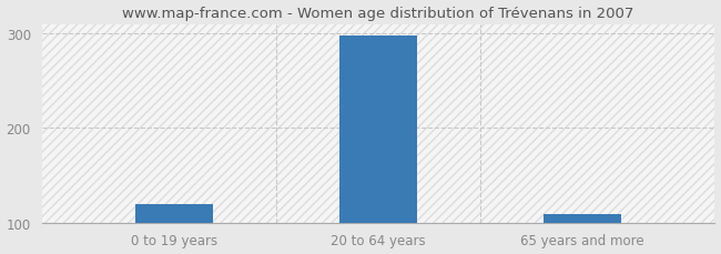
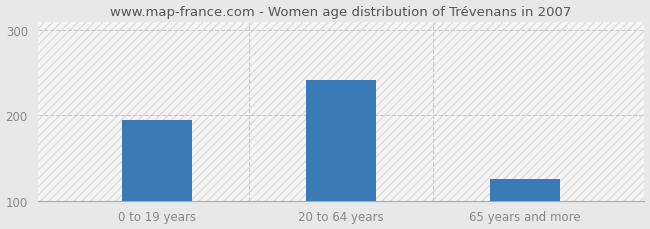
0 to 19 years: 120 -> 194
20 to 64 years: 298 -> 242
65 years and more: 109 -> 126
